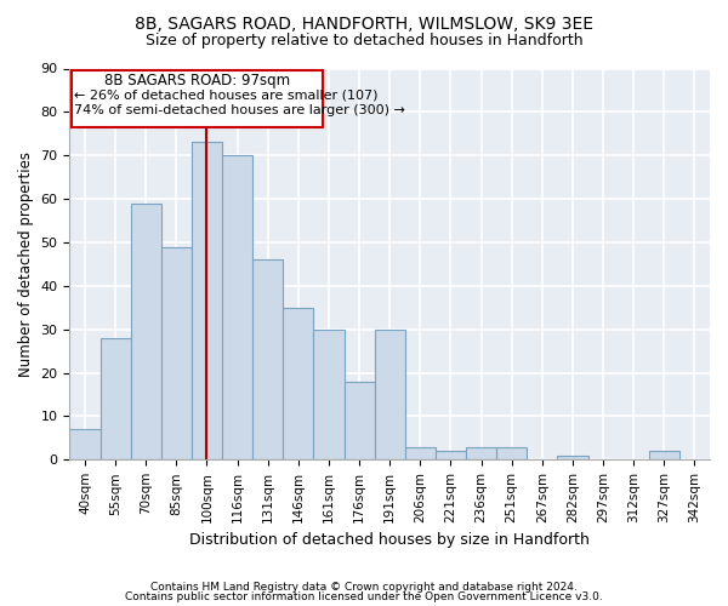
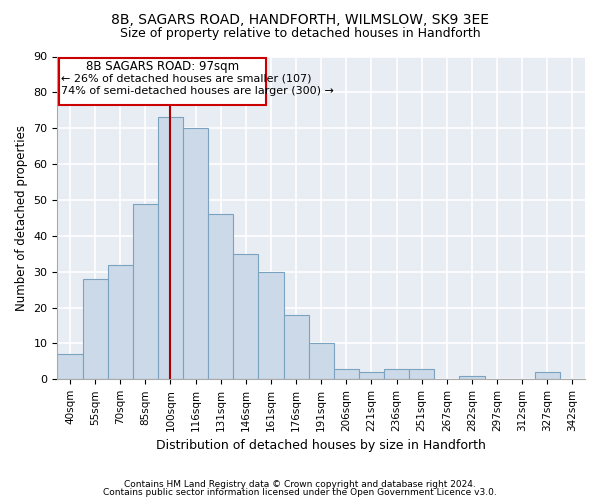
70sqm: 59 -> 32
191sqm: 30 -> 10
